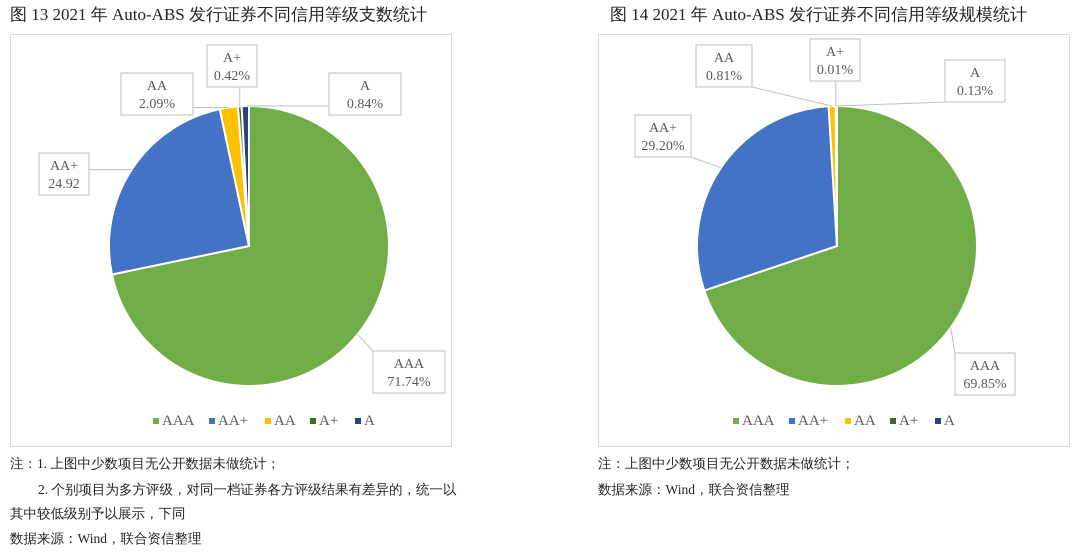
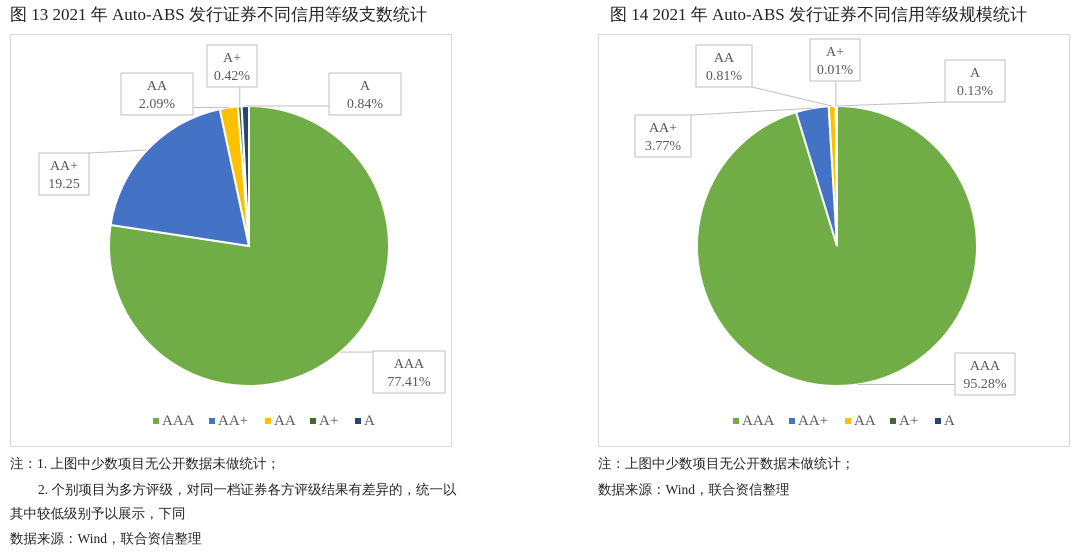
图 13 2021 年 Auto-ABS 发行证券不同信用等级支数统计/AAA: 71.74% -> 77.41%
图 13 2021 年 Auto-ABS 发行证券不同信用等级支数统计/AA+: 24.92 -> 19.25
图 14 2021 年 Auto-ABS 发行证券不同信用等级规模统计/AAA: 69.85% -> 95.28%
图 14 2021 年 Auto-ABS 发行证券不同信用等级规模统计/AA+: 29.20% -> 3.77%
